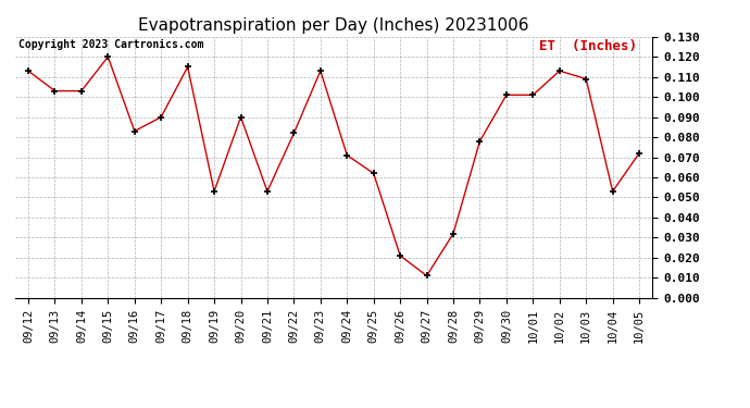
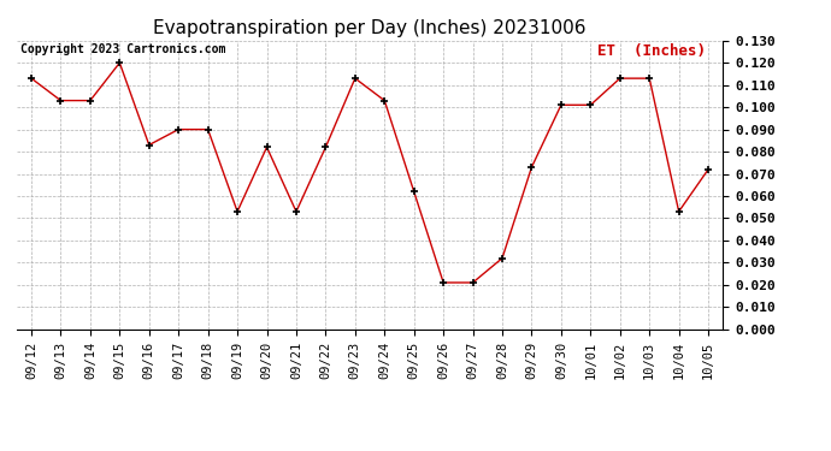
09/18: 0.115 -> 0.090
09/20: 0.090 -> 0.082
09/24: 0.071 -> 0.103
09/27: 0.011 -> 0.021
09/29: 0.078 -> 0.073
10/03: 0.109 -> 0.113
